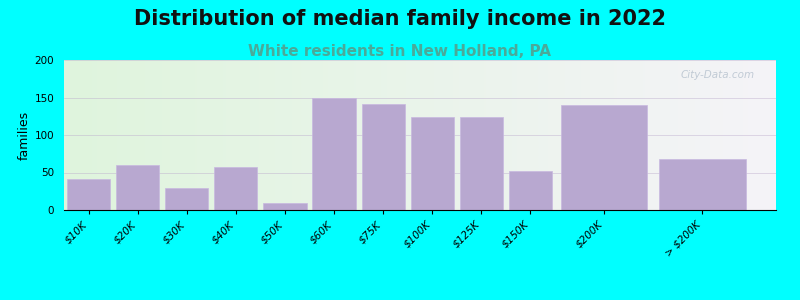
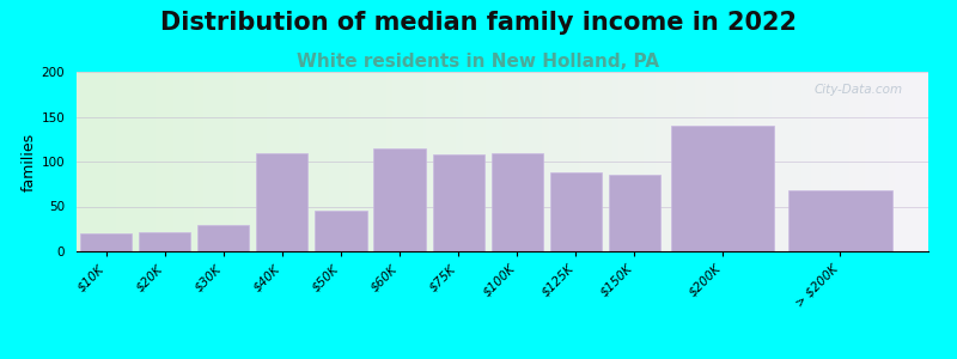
$10K: 42 -> 20
$20K: 60 -> 22
$40K: 58 -> 110
$50K: 10 -> 45
$60K: 150 -> 115
$75K: 142 -> 108
$100K: 124 -> 110
$125K: 124 -> 88
$150K: 52 -> 85
